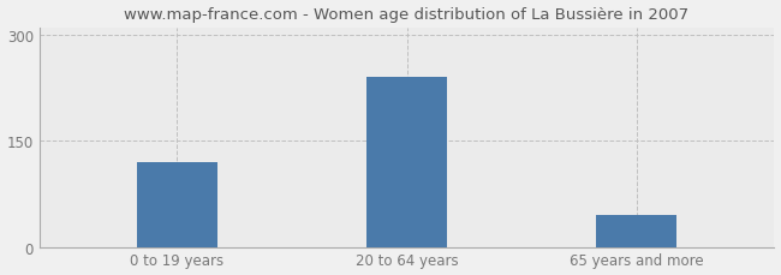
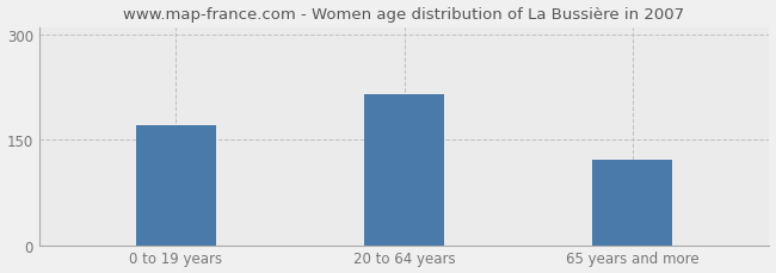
0 to 19 years: 120 -> 170
20 to 64 years: 240 -> 214
65 years and more: 45 -> 122
